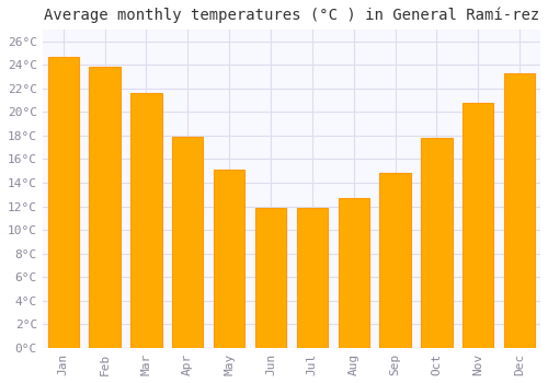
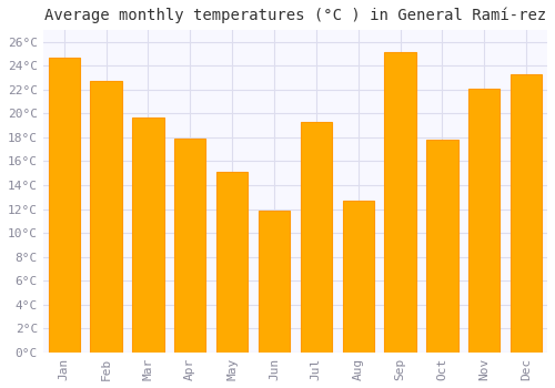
Feb: 23.8°C -> 22.7°C
Mar: 21.6°C -> 19.7°C
Jul: 11.9°C -> 19.3°C
Sep: 14.8°C -> 25.1°C
Nov: 20.8°C -> 22.1°C
